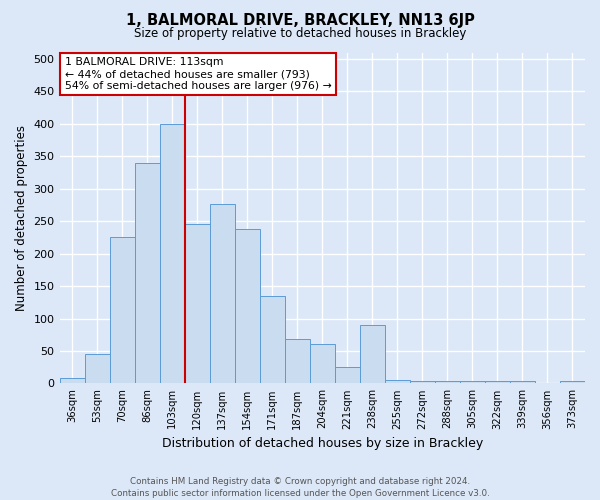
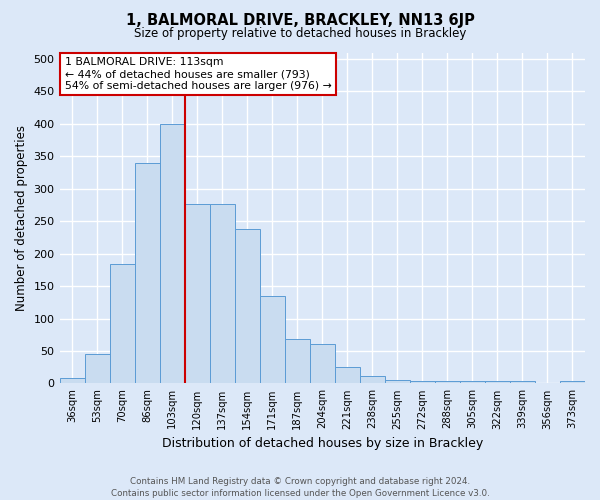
70sqm: 226 -> 184
120sqm: 246 -> 277
238sqm: 90 -> 11
